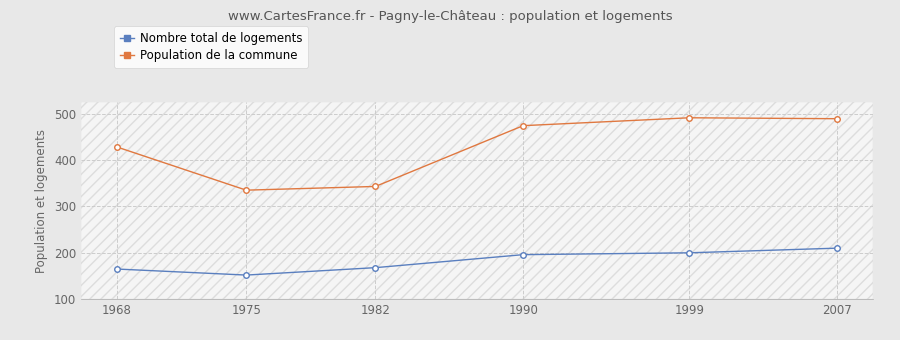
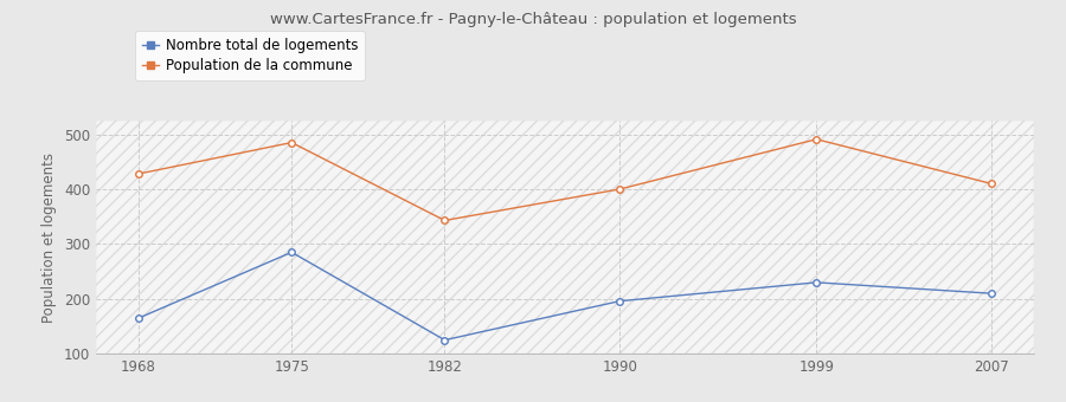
Nombre total de logements/1975: 152 -> 285
Population de la commune/1975: 335 -> 485
Nombre total de logements/1982: 168 -> 125
Population de la commune/1990: 474 -> 400
Nombre total de logements/1999: 200 -> 230
Population de la commune/2007: 489 -> 410
